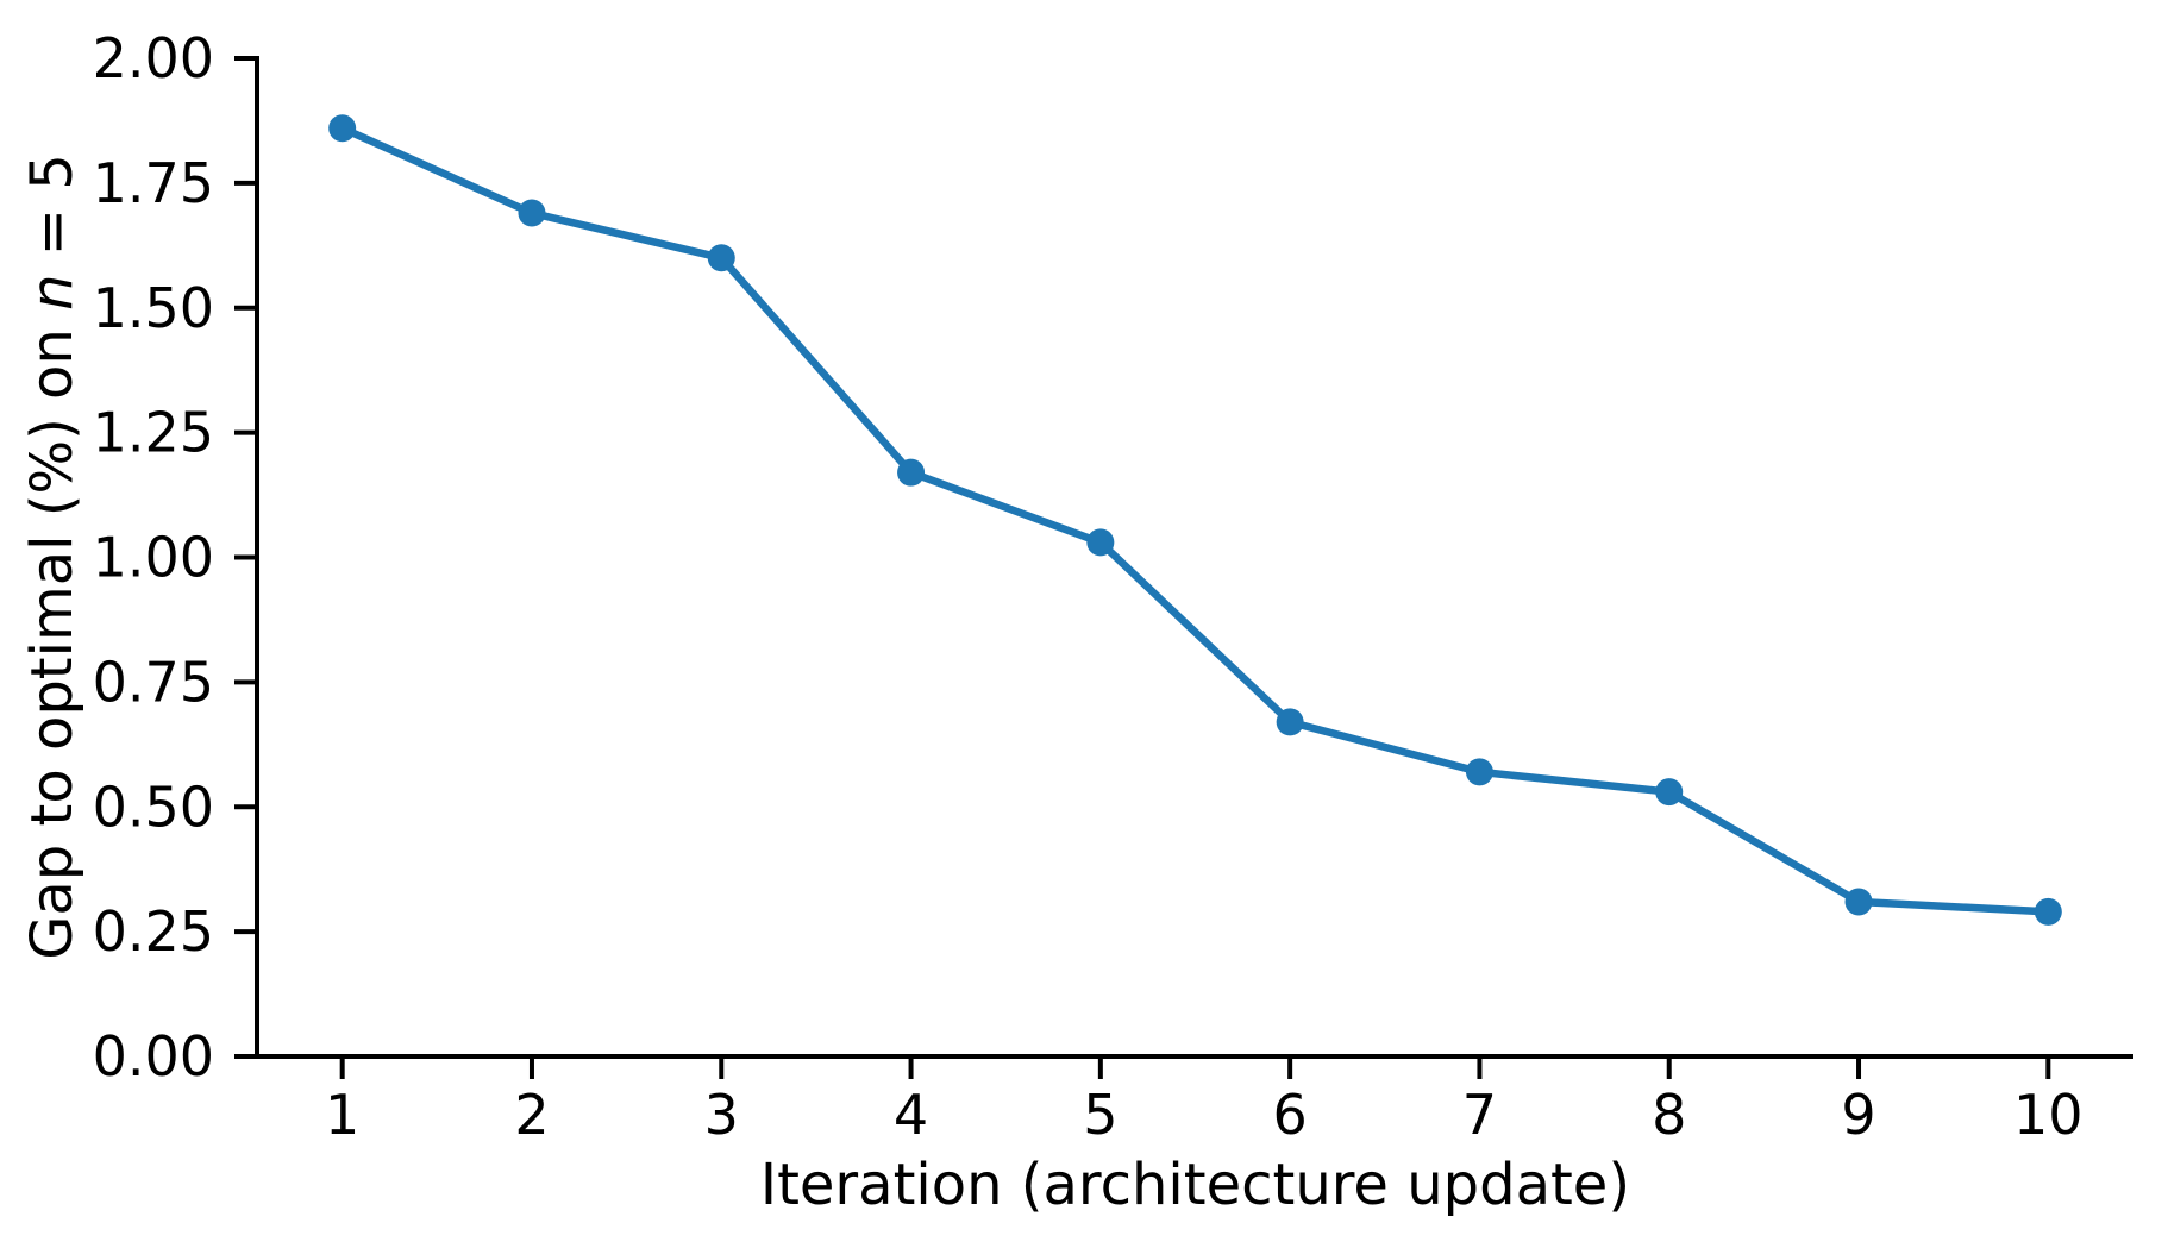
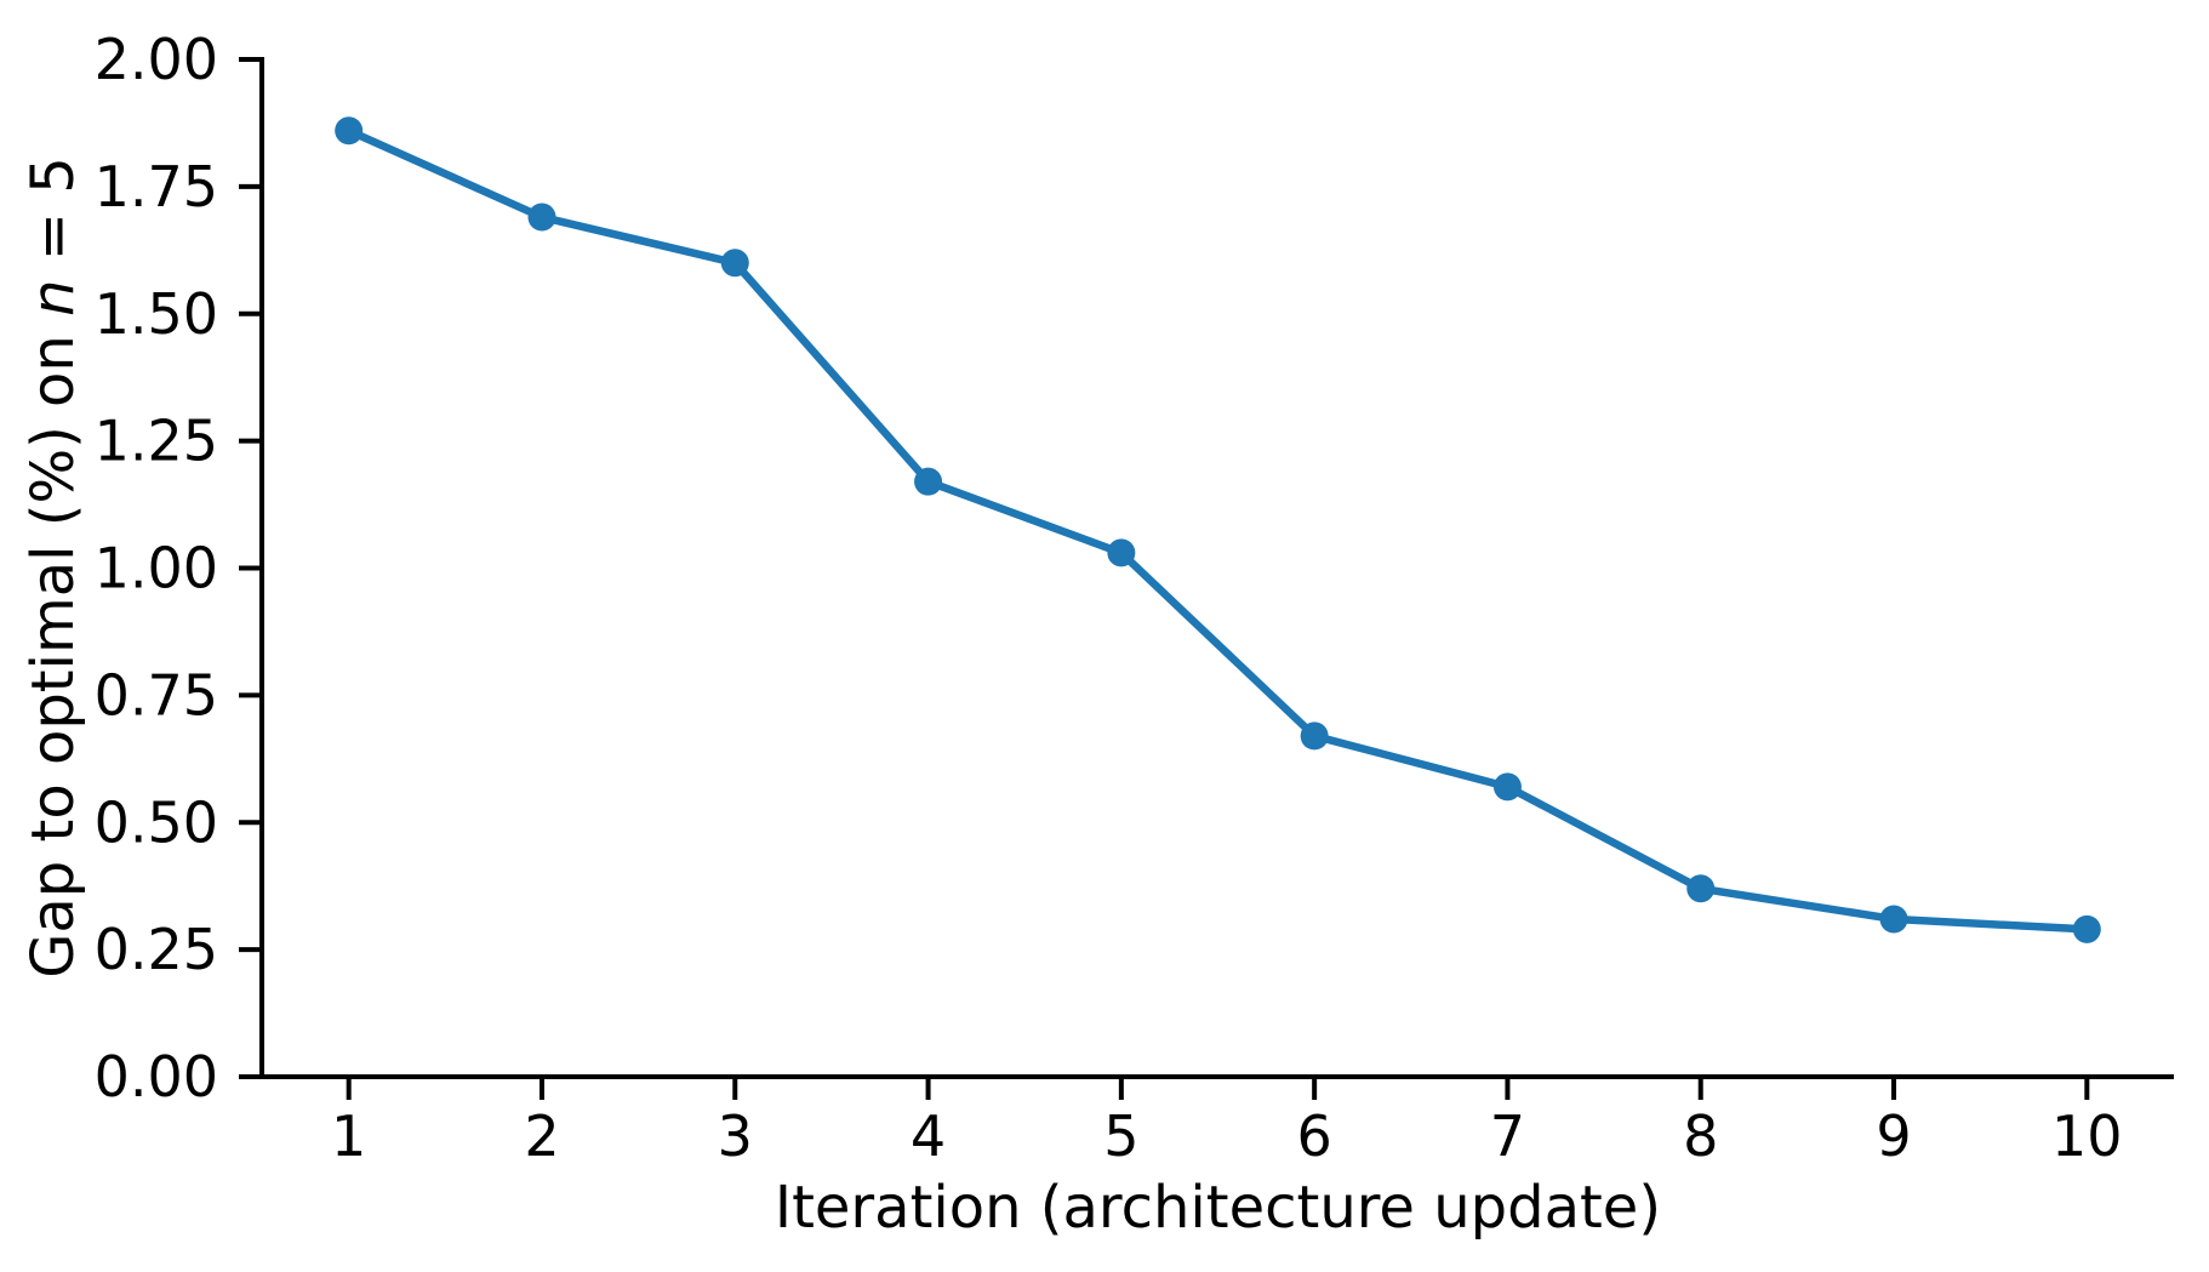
8: 0.53 -> 0.37
